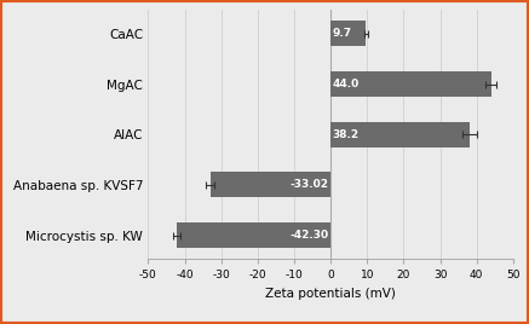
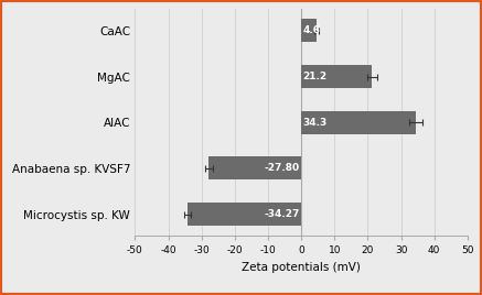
CaAC: 9.7 -> 4.6
MgAC: 44.0 -> 21.2
AlAC: 38.2 -> 34.3
Anabaena sp. KVSF7: -33.02 -> -27.80
Microcystis sp. KW: -42.30 -> -34.27
